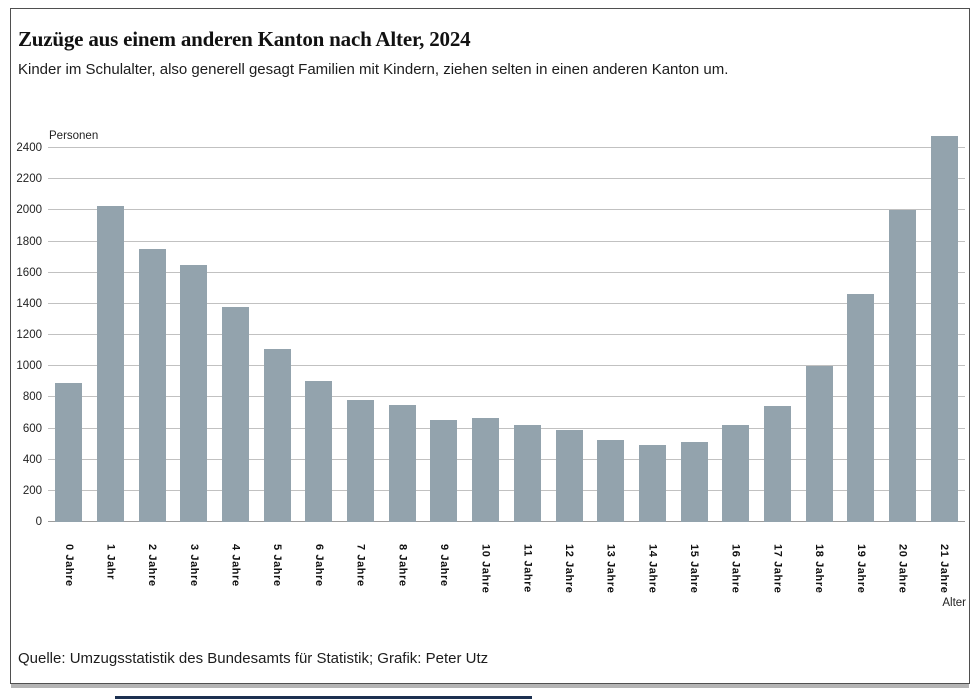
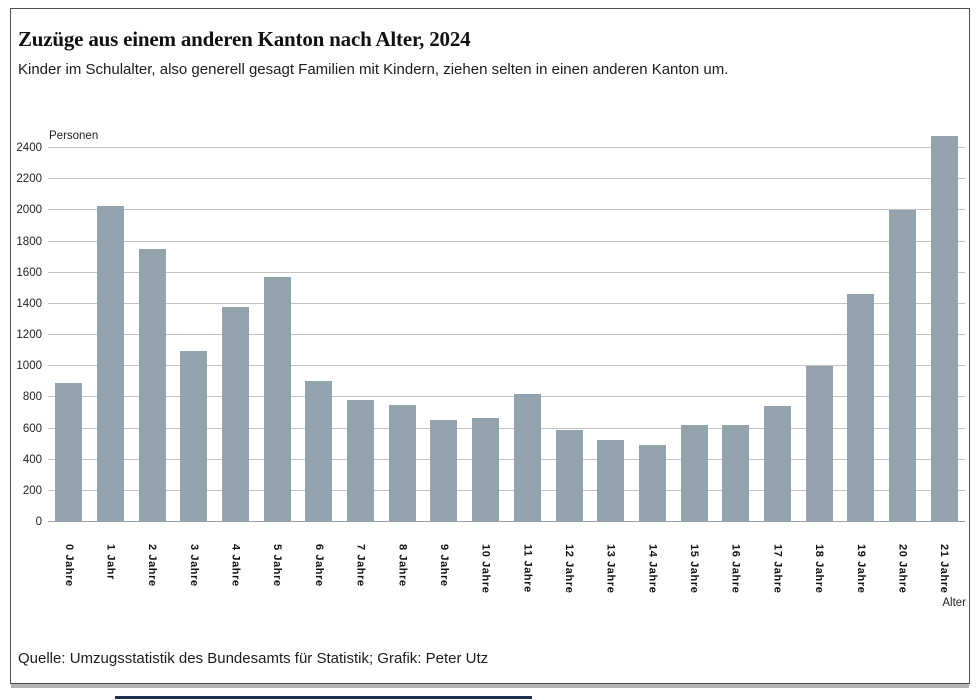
3 Jahre: 1650 -> 1100
5 Jahre: 1110 -> 1570
11 Jahre: 620 -> 820
15 Jahre: 520 -> 620
